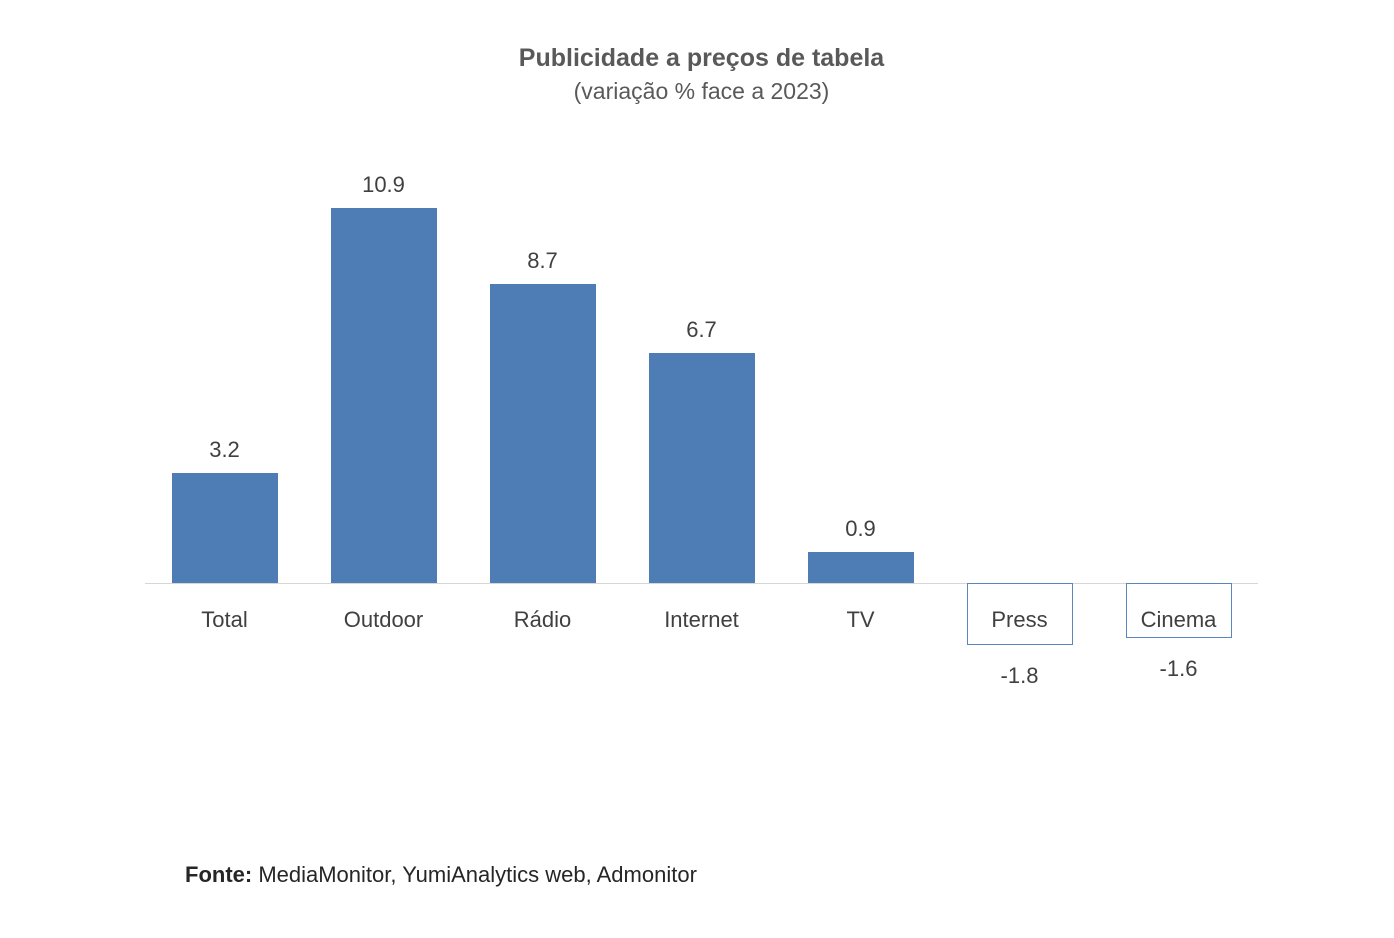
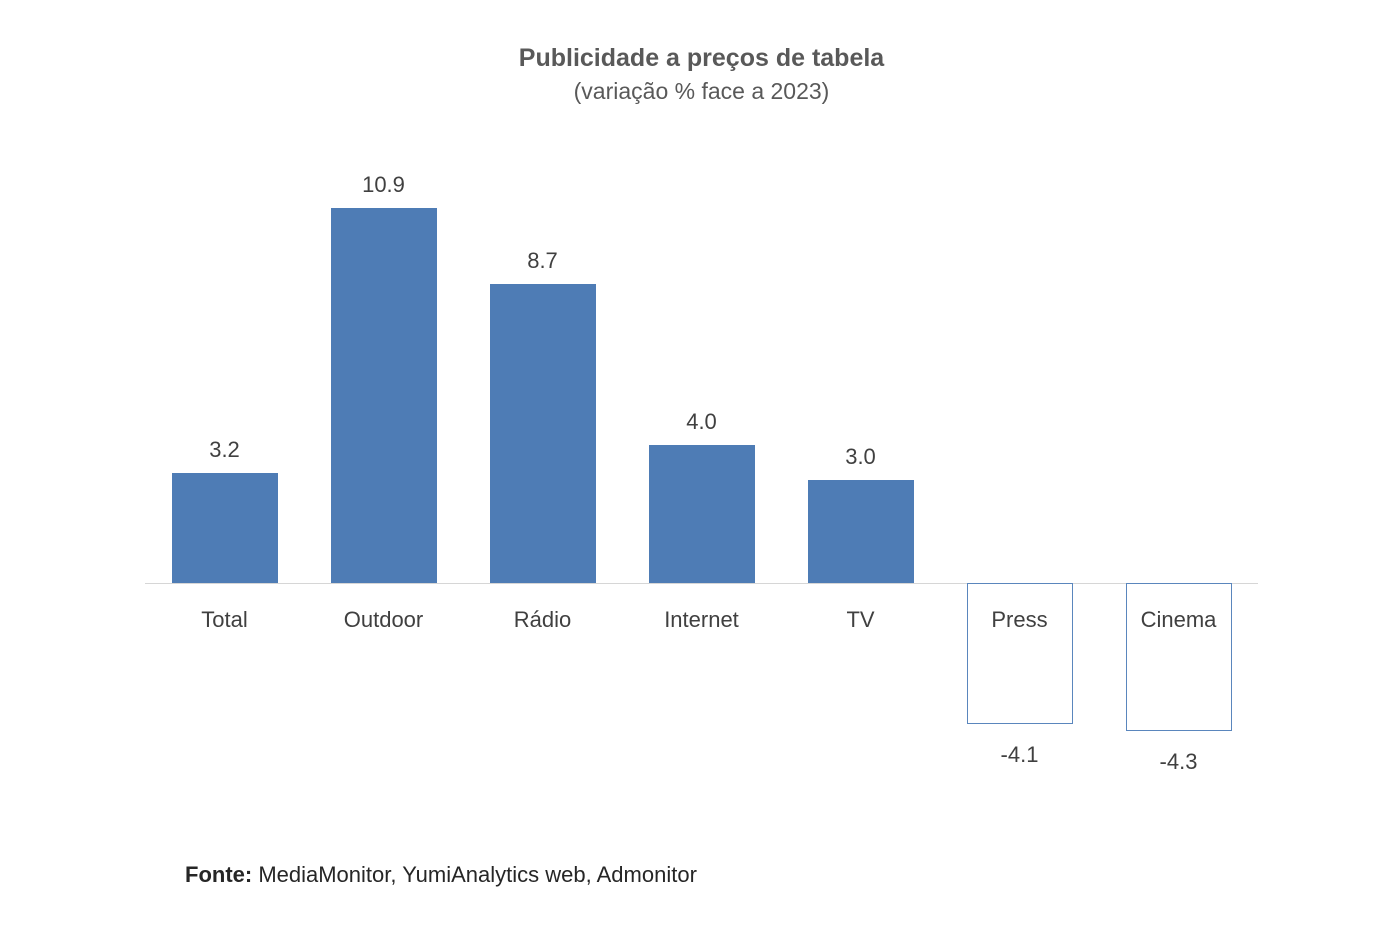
Internet: 6.7 -> 4.0
TV: 0.9 -> 3.0
Press: -1.8 -> -4.1
Cinema: -1.6 -> -4.3
